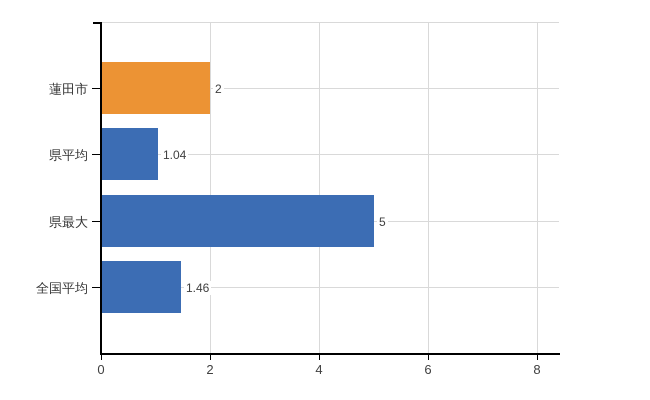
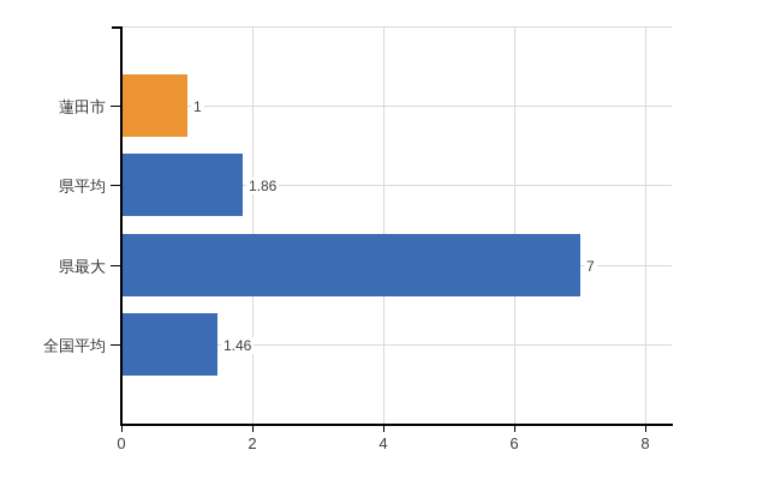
蓮田市: 2 -> 1
県平均: 1.04 -> 1.86
県最大: 5 -> 7
